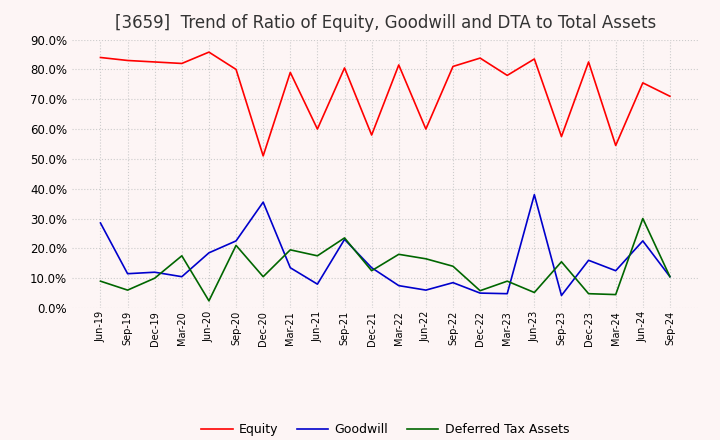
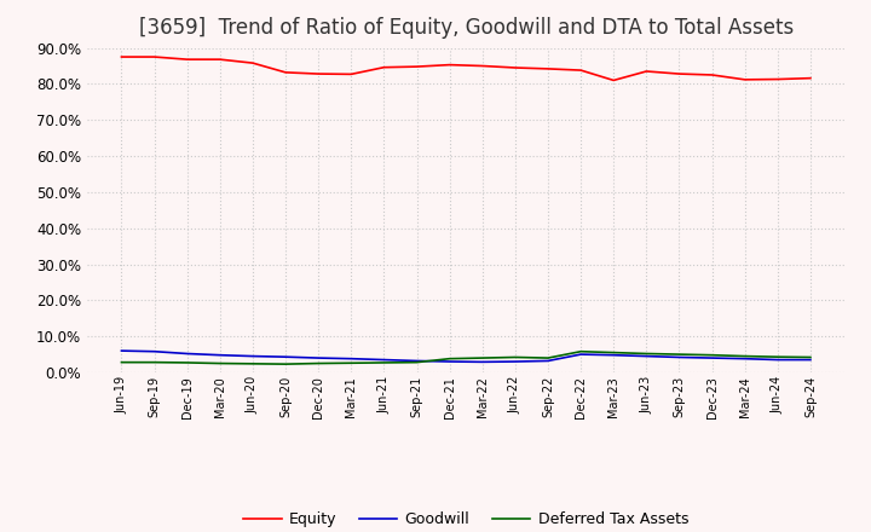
Equity/Jun-19: 84.0% -> 87.5%
Goodwill/Jun-19: 28.5% -> 6.0%
Deferred Tax Assets/Jun-19: 9.0% -> 2.8%
Equity/Sep-19: 83.0% -> 87.5%
Goodwill/Sep-19: 11.5% -> 5.8%
Deferred Tax Assets/Sep-19: 6.0% -> 2.8%
Equity/Dec-19: 82.5% -> 86.8%
Goodwill/Dec-19: 12.0% -> 5.2%
Deferred Tax Assets/Dec-19: 10.0% -> 2.7%
Equity/Mar-20: 82.0% -> 86.8%
Goodwill/Mar-20: 10.5% -> 4.8%
Deferred Tax Assets/Mar-20: 17.5% -> 2.5%
Goodwill/Jun-20: 18.5% -> 4.5%
Equity/Sep-20: 80.0% -> 83.2%
Goodwill/Sep-20: 22.5% -> 4.3%
Deferred Tax Assets/Sep-20: 21.0% -> 2.3%
Equity/Dec-20: 51.0% -> 82.8%
Goodwill/Dec-20: 35.5% -> 4.0%
Deferred Tax Assets/Dec-20: 10.5% -> 2.5%
Equity/Mar-21: 79.0% -> 82.7%
Goodwill/Mar-21: 13.5% -> 3.8%
Deferred Tax Assets/Mar-21: 19.5% -> 2.6%
Equity/Jun-21: 60.0% -> 84.6%
Goodwill/Jun-21: 8.0% -> 3.5%
Deferred Tax Assets/Jun-21: 17.5% -> 2.7%
Equity/Sep-21: 80.5% -> 84.8%
Goodwill/Sep-21: 23.0% -> 3.2%
Deferred Tax Assets/Sep-21: 23.5% -> 2.8%
Equity/Dec-21: 58.0% -> 85.3%
Goodwill/Dec-21: 13.5% -> 3.0%
Deferred Tax Assets/Dec-21: 12.5% -> 3.8%
Equity/Mar-22: 81.5% -> 85.0%
Goodwill/Mar-22: 7.5% -> 2.9%
Deferred Tax Assets/Mar-22: 18.0% -> 4.0%
Equity/Jun-22: 60.0% -> 84.5%
Goodwill/Jun-22: 6.0% -> 3.0%
Deferred Tax Assets/Jun-22: 16.5% -> 4.2%
Equity/Sep-22: 81.0% -> 84.2%
Goodwill/Sep-22: 8.5% -> 3.2%
Deferred Tax Assets/Sep-22: 14.0% -> 4.0%
Equity/Mar-23: 78.0% -> 81.0%
Deferred Tax Assets/Mar-23: 9.0% -> 5.5%
Goodwill/Jun-23: 38.0% -> 4.5%
Equity/Sep-23: 57.5% -> 82.8%
Deferred Tax Assets/Sep-23: 15.5% -> 5.0%
Goodwill/Dec-23: 16.0% -> 4.0%
Equity/Mar-24: 54.5% -> 81.2%
Goodwill/Mar-24: 12.5% -> 3.8%
Equity/Jun-24: 75.5% -> 81.3%
Goodwill/Jun-24: 22.5% -> 3.5%
Deferred Tax Assets/Jun-24: 30.0% -> 4.3%
Equity/Sep-24: 71.0% -> 81.6%
Goodwill/Sep-24: 10.5% -> 3.5%
Deferred Tax Assets/Sep-24: 10.5% -> 4.2%
